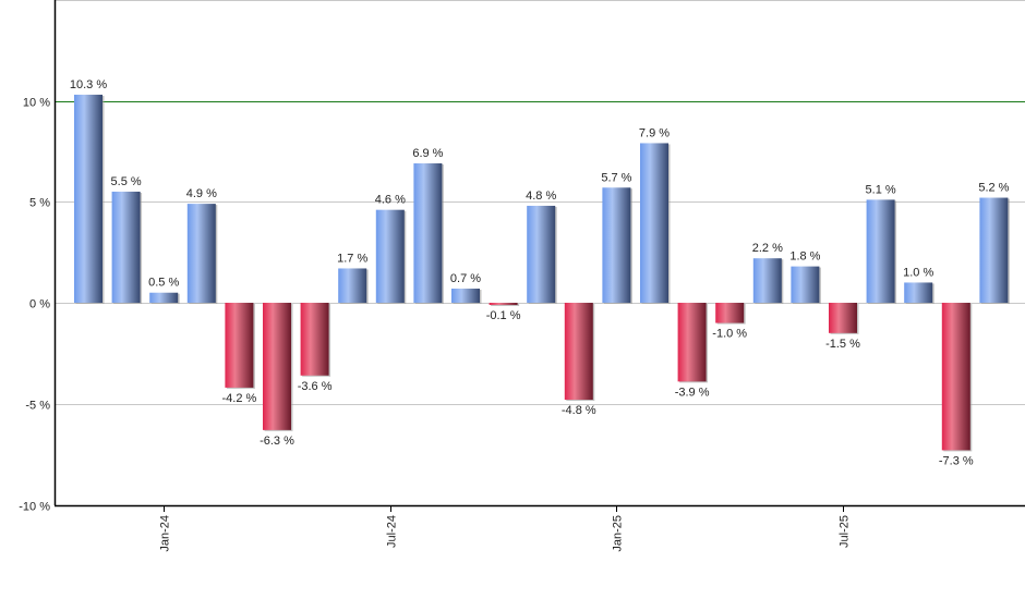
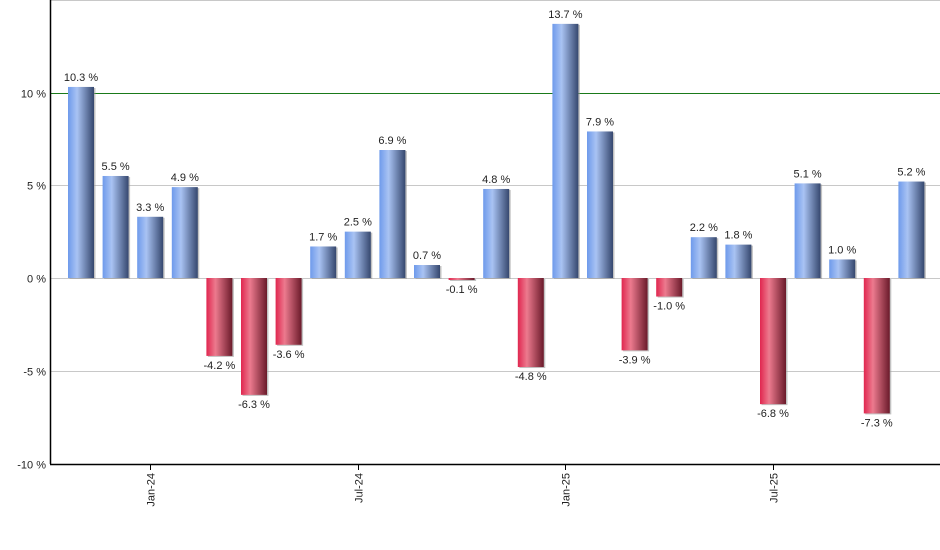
Jan-24: 0.5 -> 3.3
Jul-24: 4.6 -> 2.5
Jan-25: 5.7 -> 13.7
Jul-25: -1.5 -> -6.8
